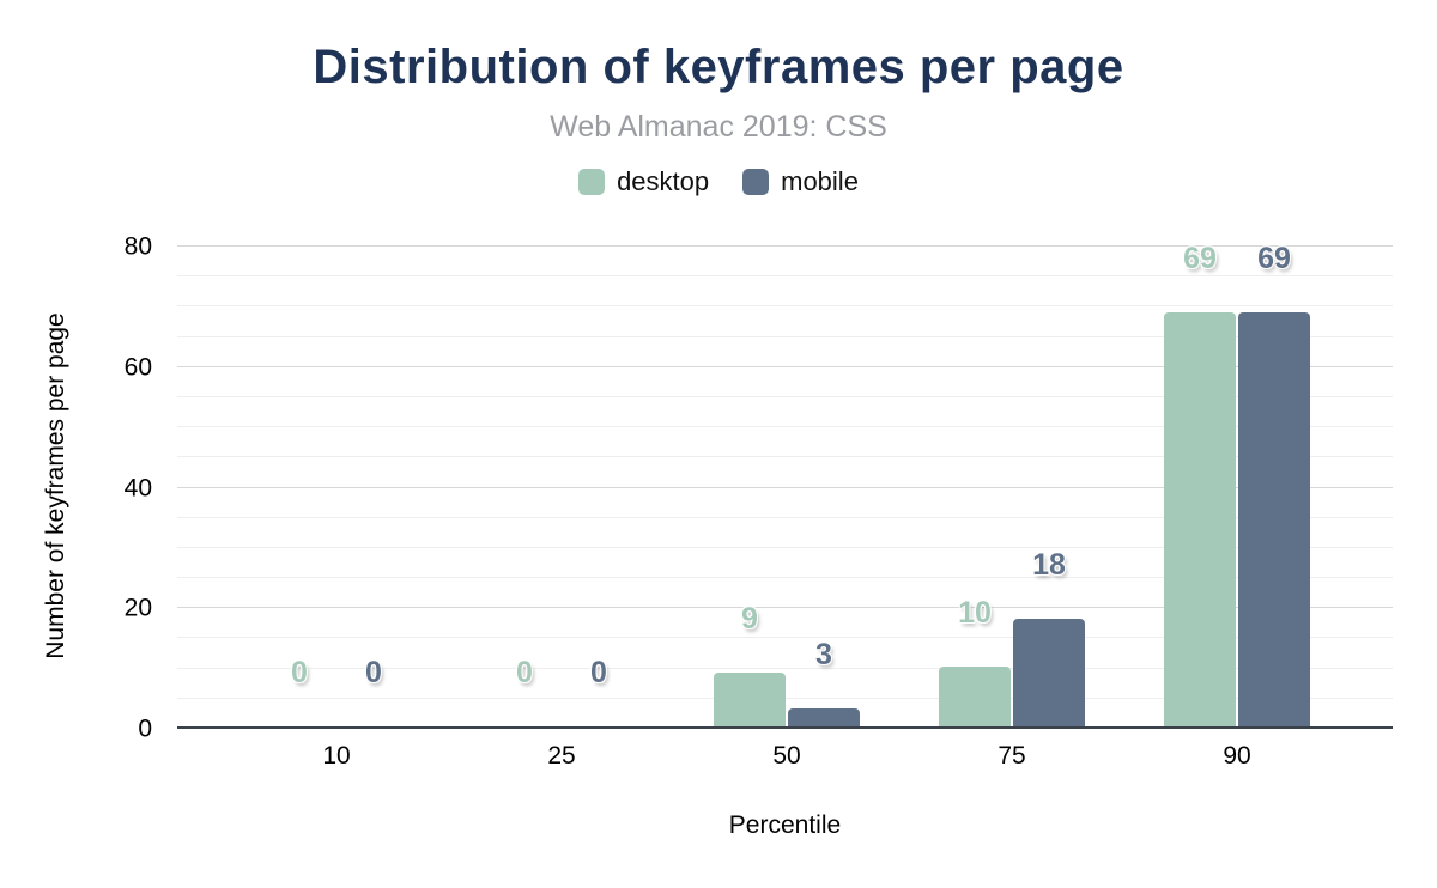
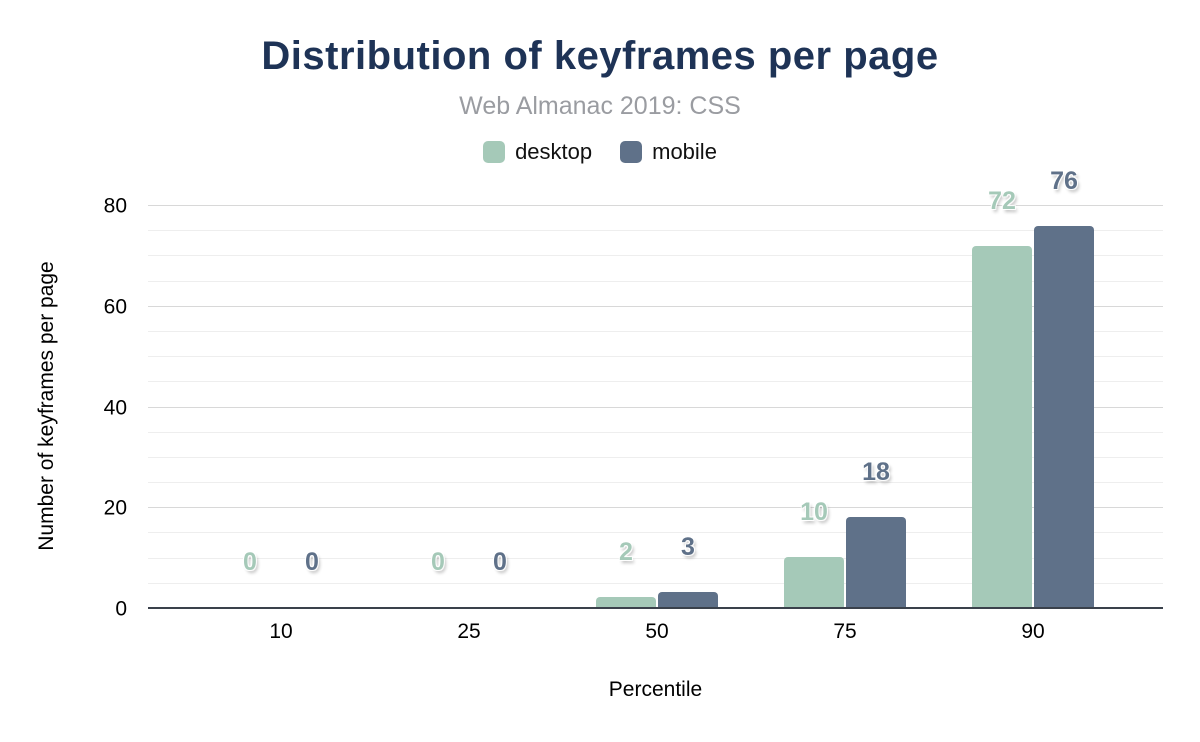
desktop/50: 9 -> 2
desktop/90: 69 -> 72
mobile/90: 69 -> 76
